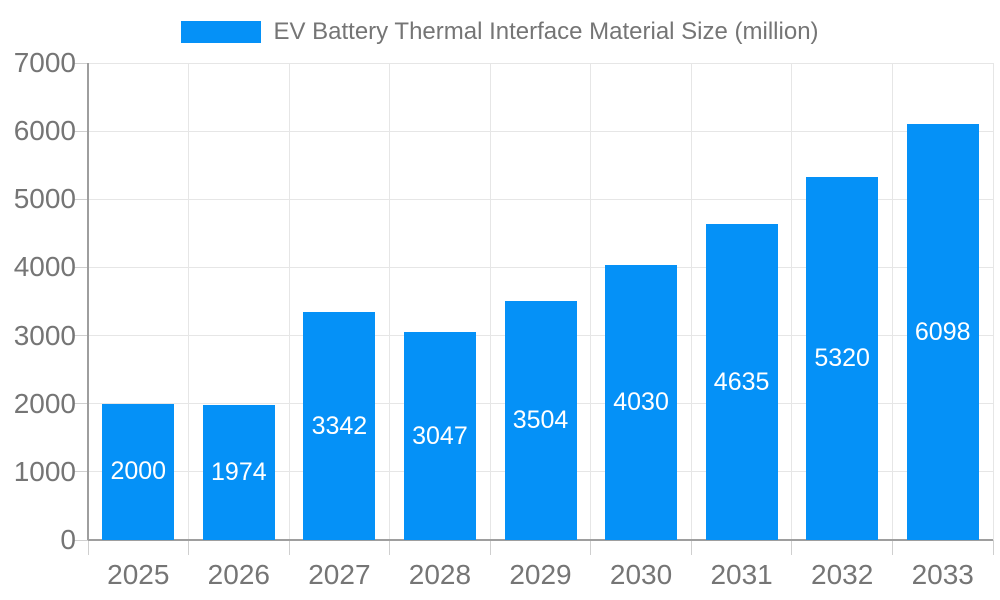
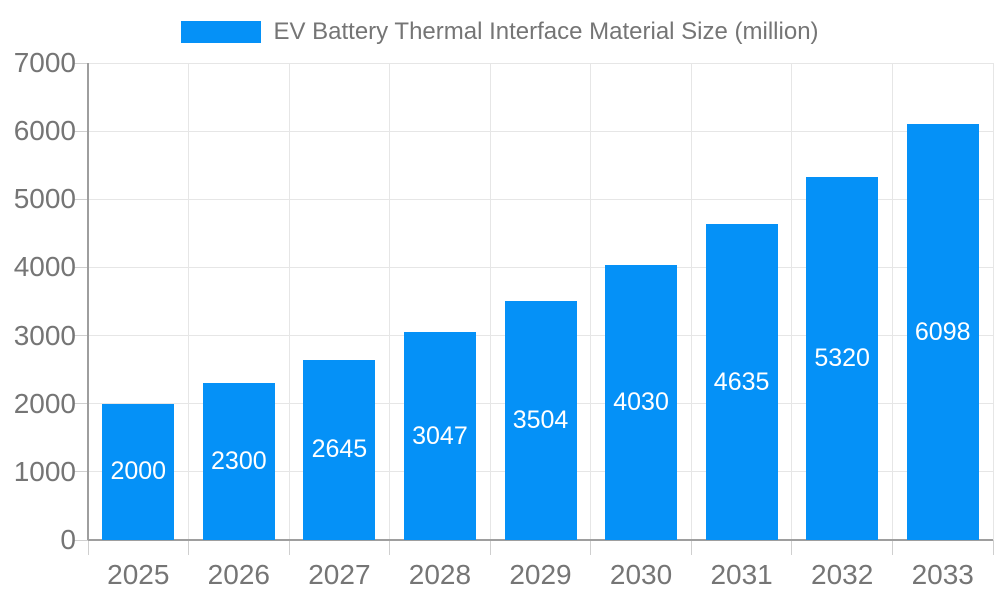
2026: 1974 -> 2300
2027: 3342 -> 2645
